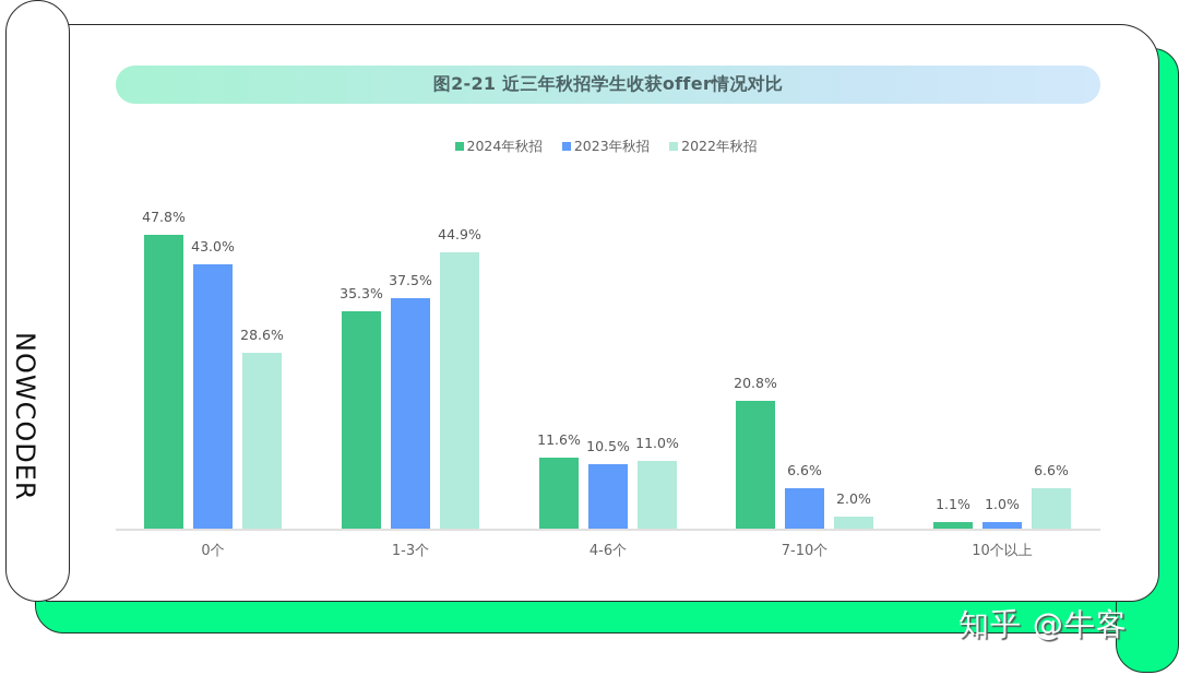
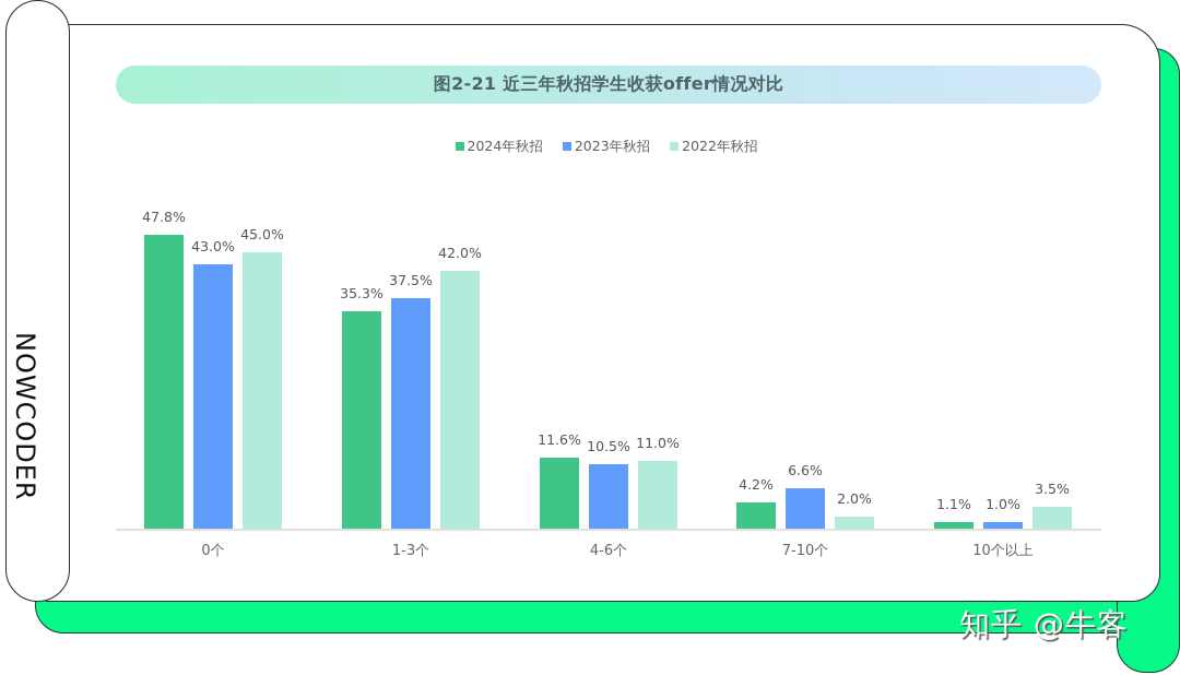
2022年秋招/0个: 28.6% -> 45.0%
2022年秋招/1-3个: 44.9% -> 42.0%
2024年秋招/7-10个: 20.8% -> 4.2%
2022年秋招/10个以上: 6.6% -> 3.5%
